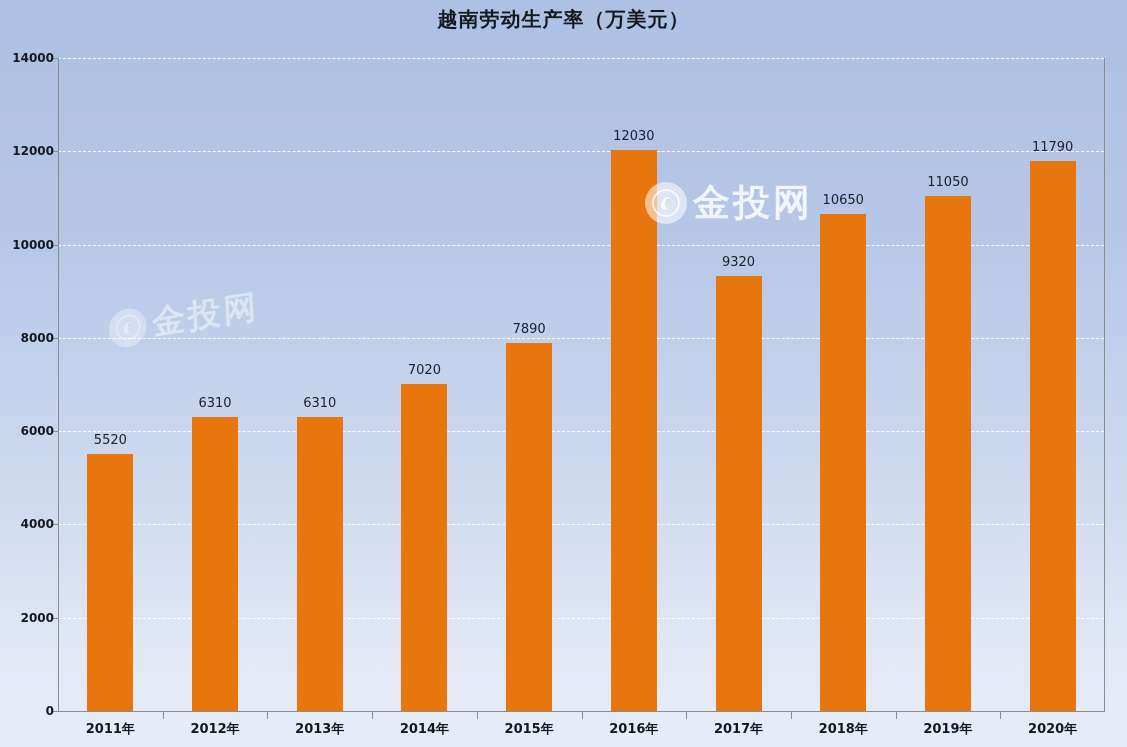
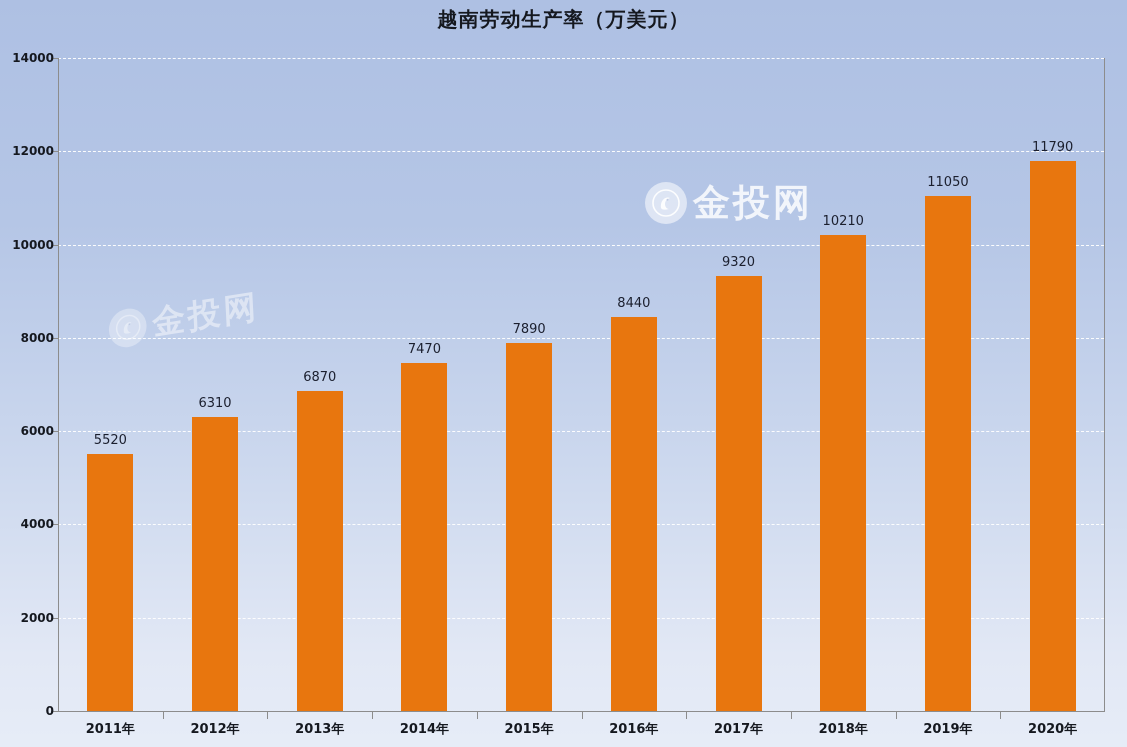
2013年: 6310 -> 6870
2014年: 7020 -> 7470
2016年: 12030 -> 8440
2018年: 10650 -> 10210
